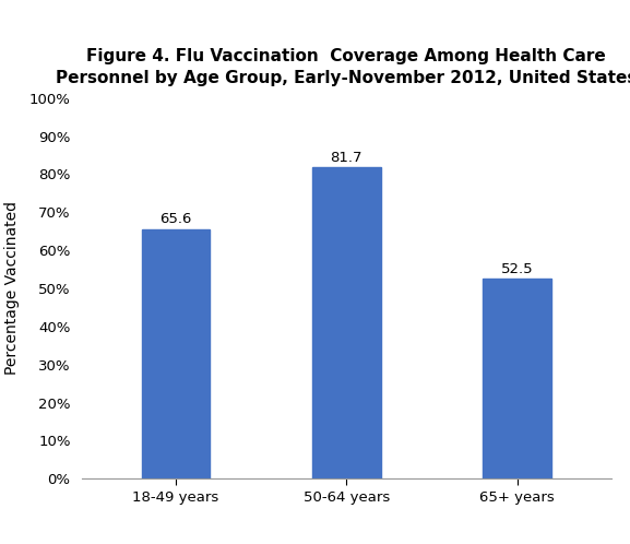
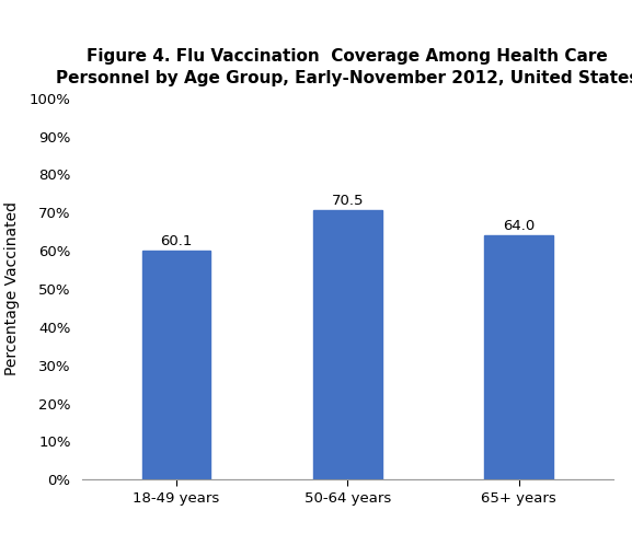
18-49 years: 65.6 -> 60.1
50-64 years: 81.7 -> 70.5
65+ years: 52.5 -> 64.0
